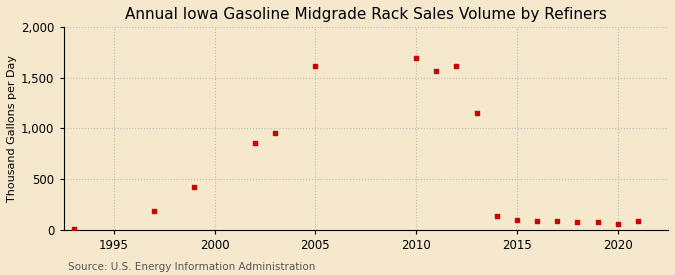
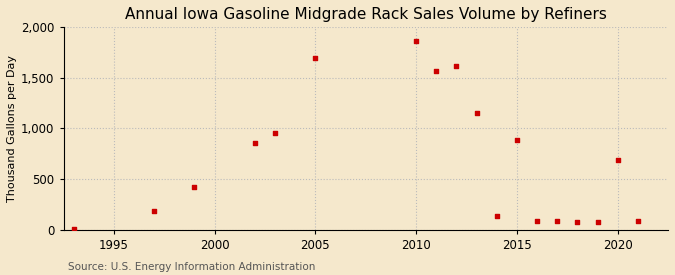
2005: 1,620 -> 1,700
2010: 1,700 -> 1,860
2015: 90 -> 890
2020: 50 -> 690
